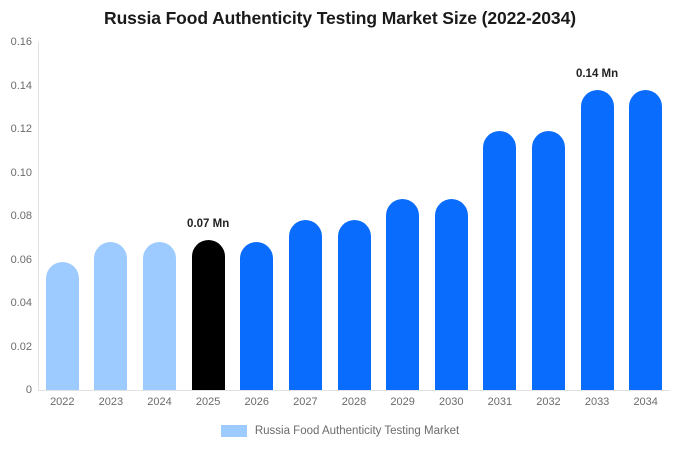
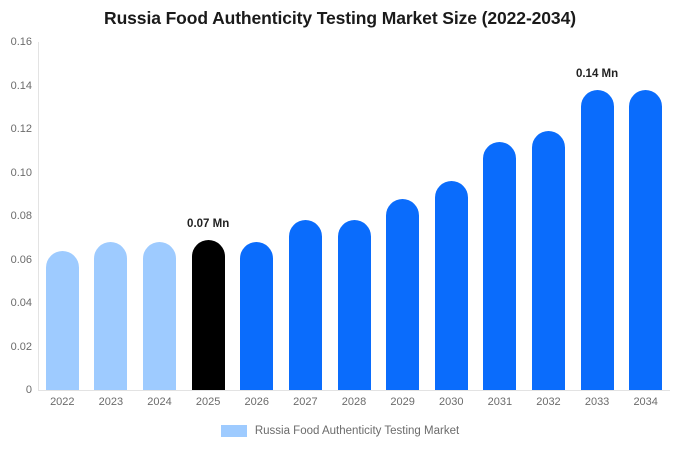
2022: 0.059 -> 0.064
2030: 0.088 -> 0.096
2031: 0.119 -> 0.114
